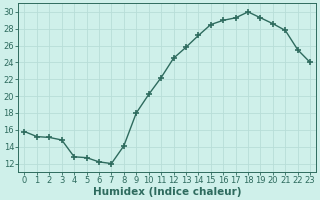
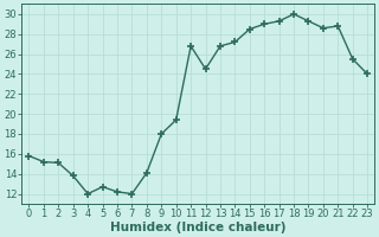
3: 14.8 -> 13.8
4: 12.8 -> 12.0
10: 20.2 -> 19.4
11: 22.2 -> 26.8
13: 25.8 -> 26.8
21: 27.8 -> 28.8
